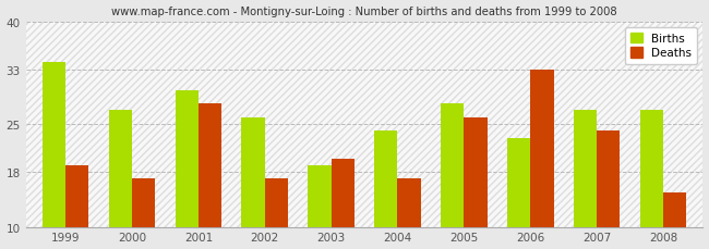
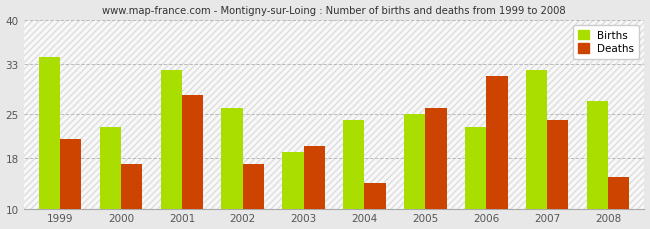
Deaths/1999: 19 -> 21
Births/2000: 27 -> 23
Births/2001: 30 -> 32
Deaths/2004: 17 -> 14
Births/2005: 28 -> 25
Deaths/2006: 33 -> 31
Births/2007: 27 -> 32
